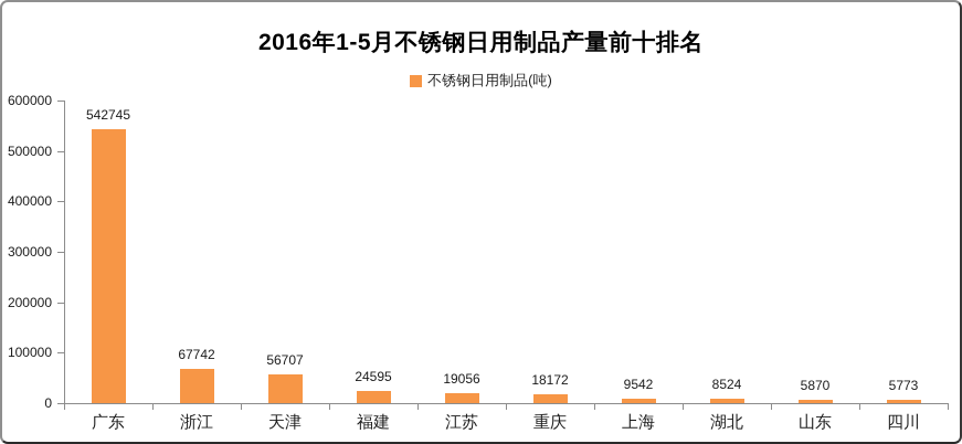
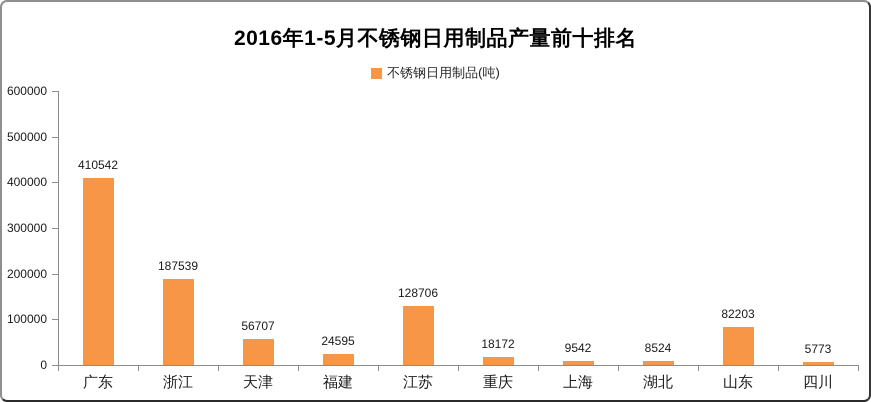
广东: 542745 -> 410542
浙江: 67742 -> 187539
江苏: 19056 -> 128706
山东: 5870 -> 82203
